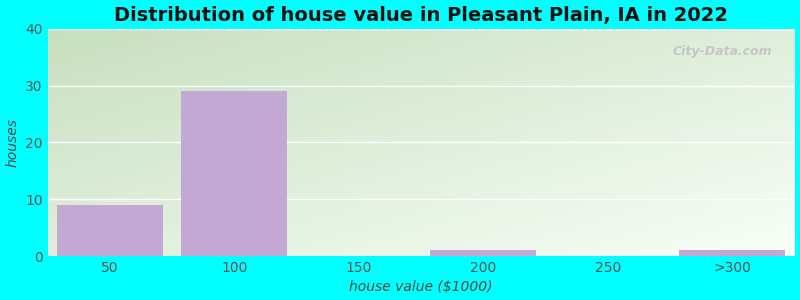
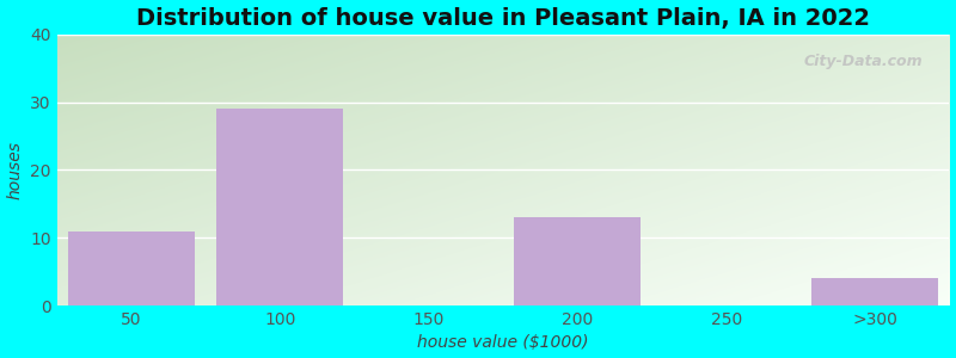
50: 9 -> 11
200: 1 -> 13
>300: 1 -> 4
